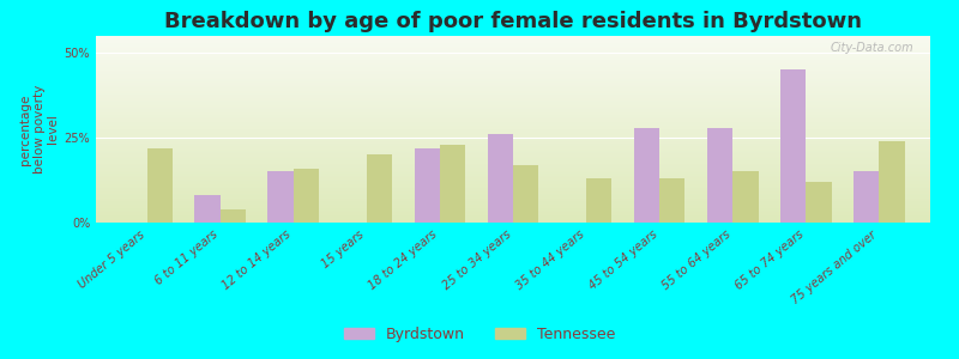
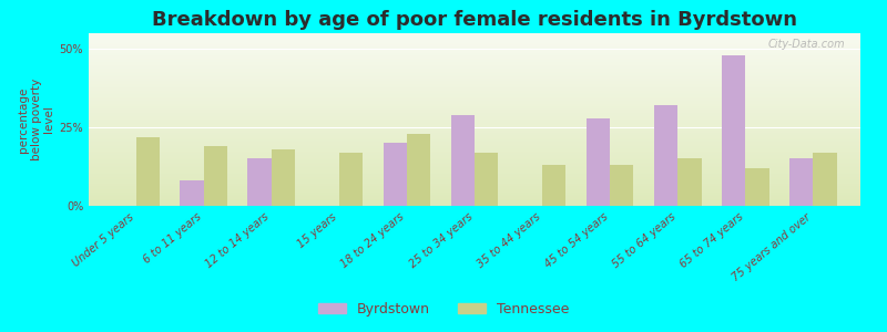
Tennessee/6 to 11 years: 4% -> 19%
Tennessee/12 to 14 years: 16% -> 18%
Tennessee/15 years: 20% -> 17%
Byrdstown/18 to 24 years: 22% -> 20%
Byrdstown/25 to 34 years: 26% -> 29%
Byrdstown/55 to 64 years: 28% -> 32%
Byrdstown/65 to 74 years: 45% -> 48%
Tennessee/75 years and over: 24% -> 17%
